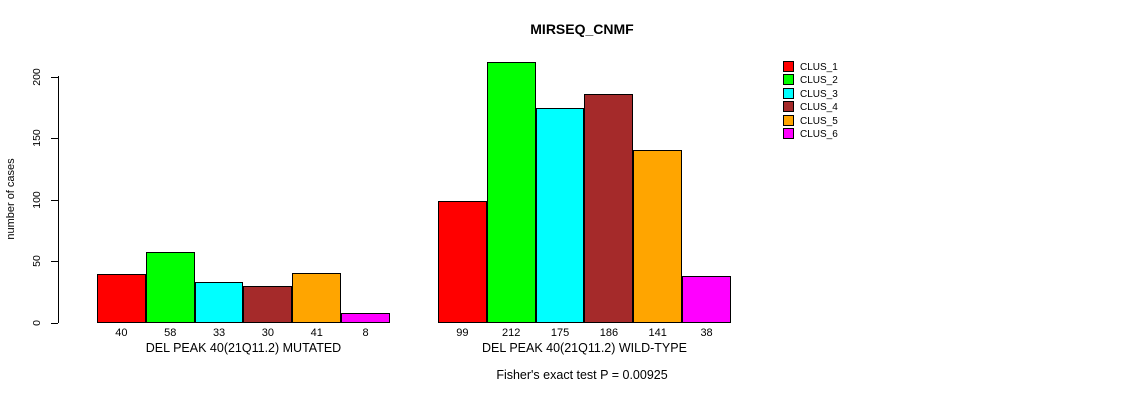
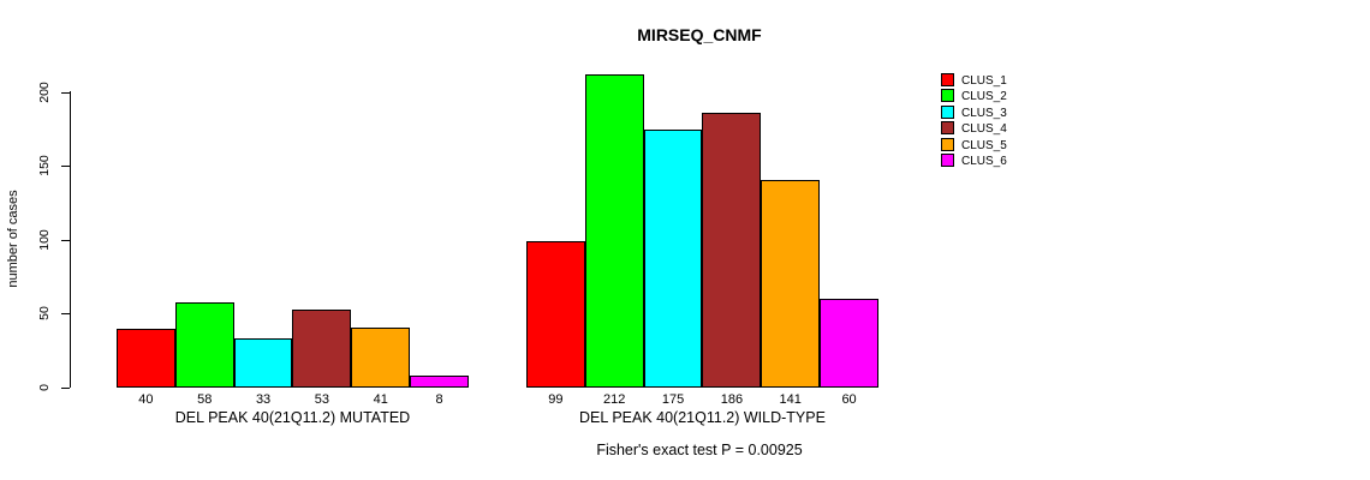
CLUS_4/DEL PEAK 40(21Q11.2) MUTATED: 30 -> 53
CLUS_6/DEL PEAK 40(21Q11.2) WILD-TYPE: 38 -> 60
